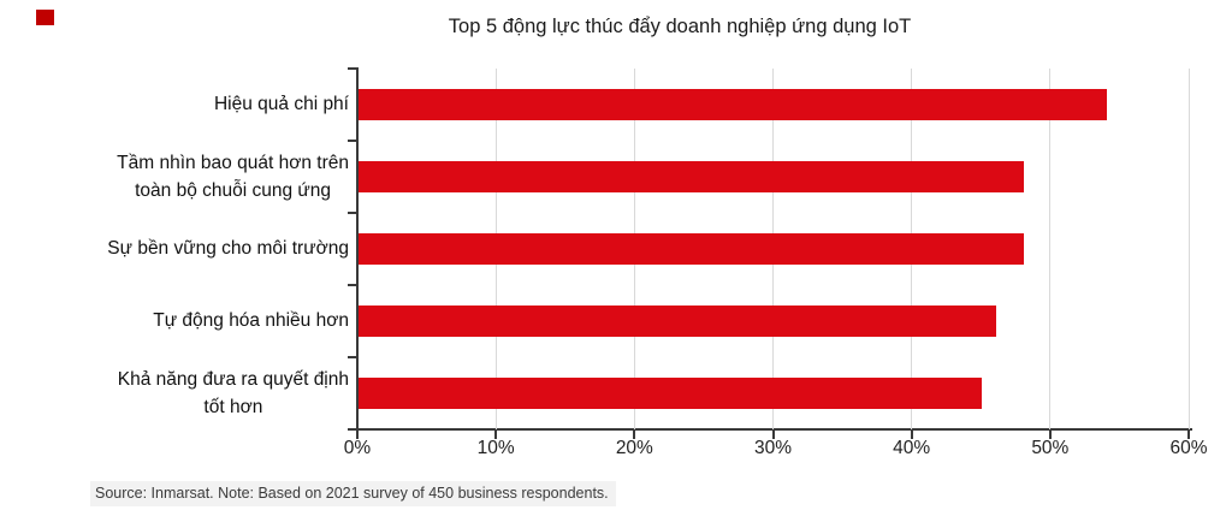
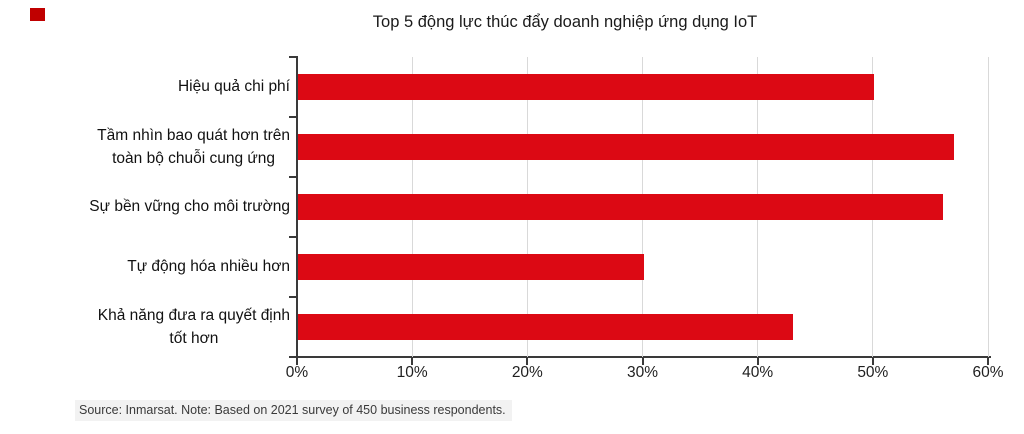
Hiệu quả chi phí: 54% -> 50%
Tầm nhìn bao quát hơn trên toàn bộ chuỗi cung ứng: 48% -> 57%
Sự bền vững cho môi trường: 48% -> 56%
Tự động hóa nhiều hơn: 46% -> 30%
Khả năng đưa ra quyết định tốt hơn: 45% -> 43%
